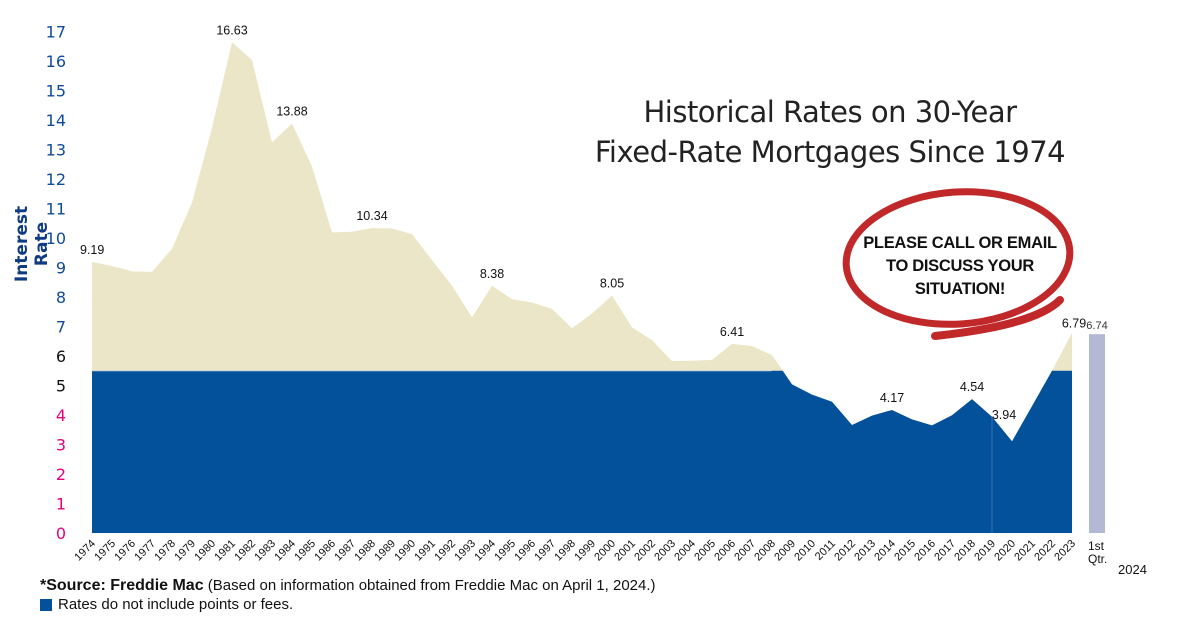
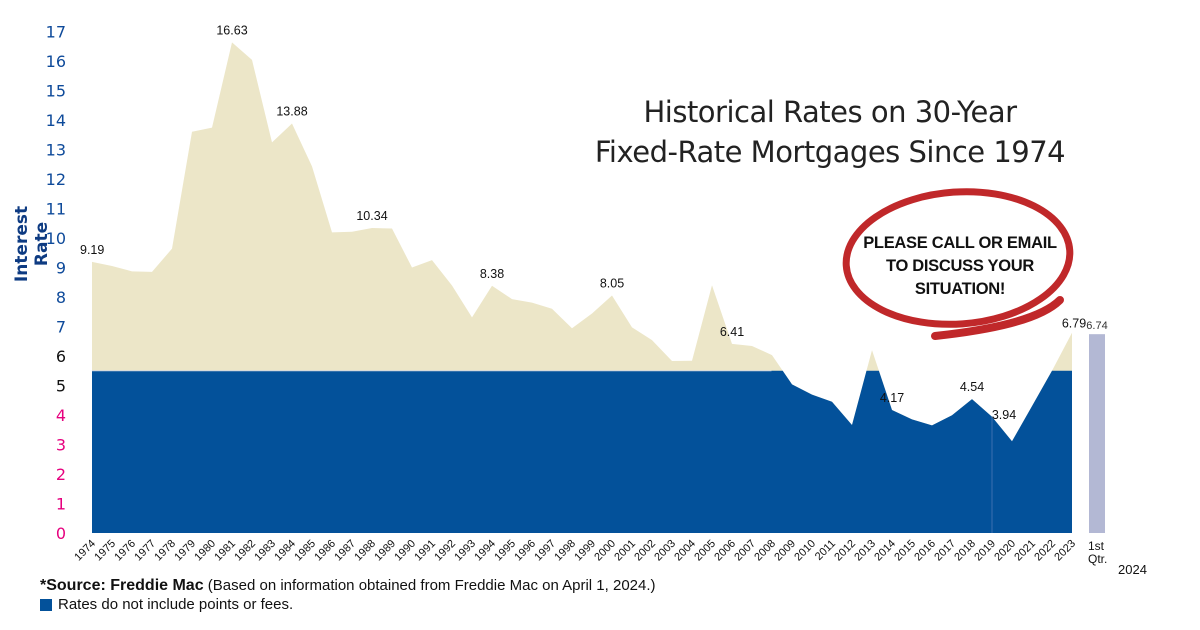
1979: 11.2 -> 13.6
1990: 10.1 -> 9.0
2005: 5.9 -> 8.4
2013: 4.0 -> 6.2
